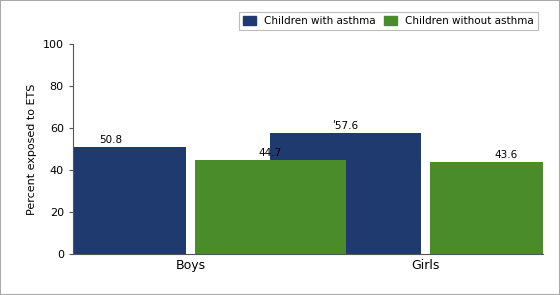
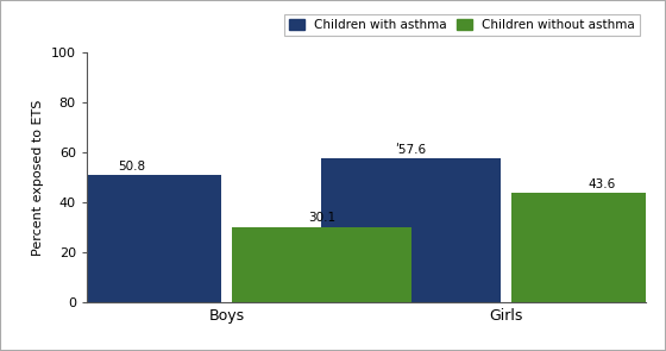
Children without asthma/Boys: 44.7 -> 30.1
